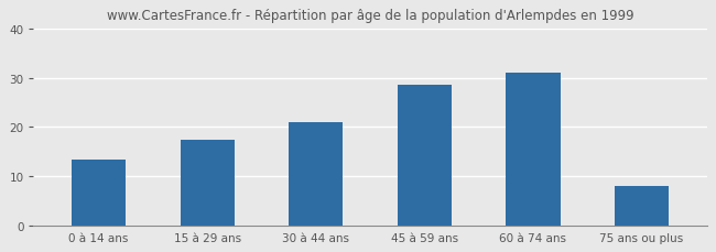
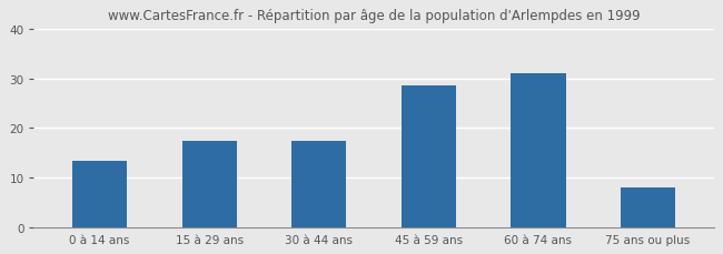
30 à 44 ans: 21.0 -> 17.5
